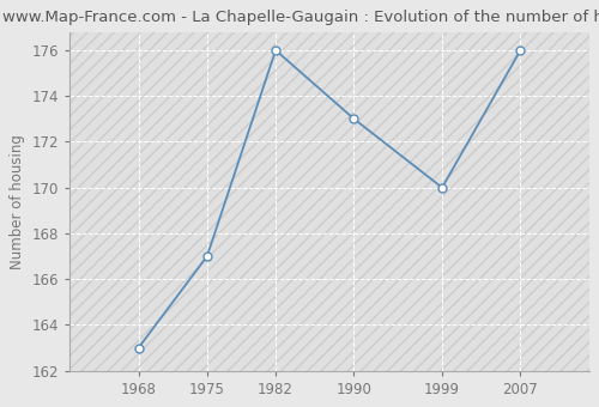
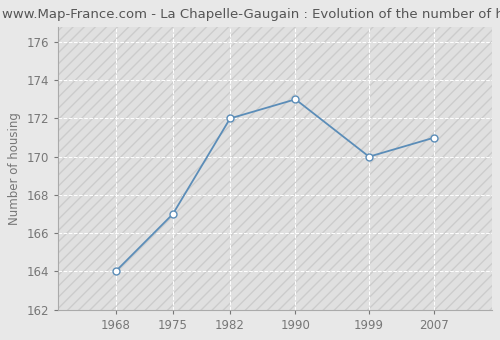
1968: 163 -> 164
1982: 176 -> 172
2007: 176 -> 171
